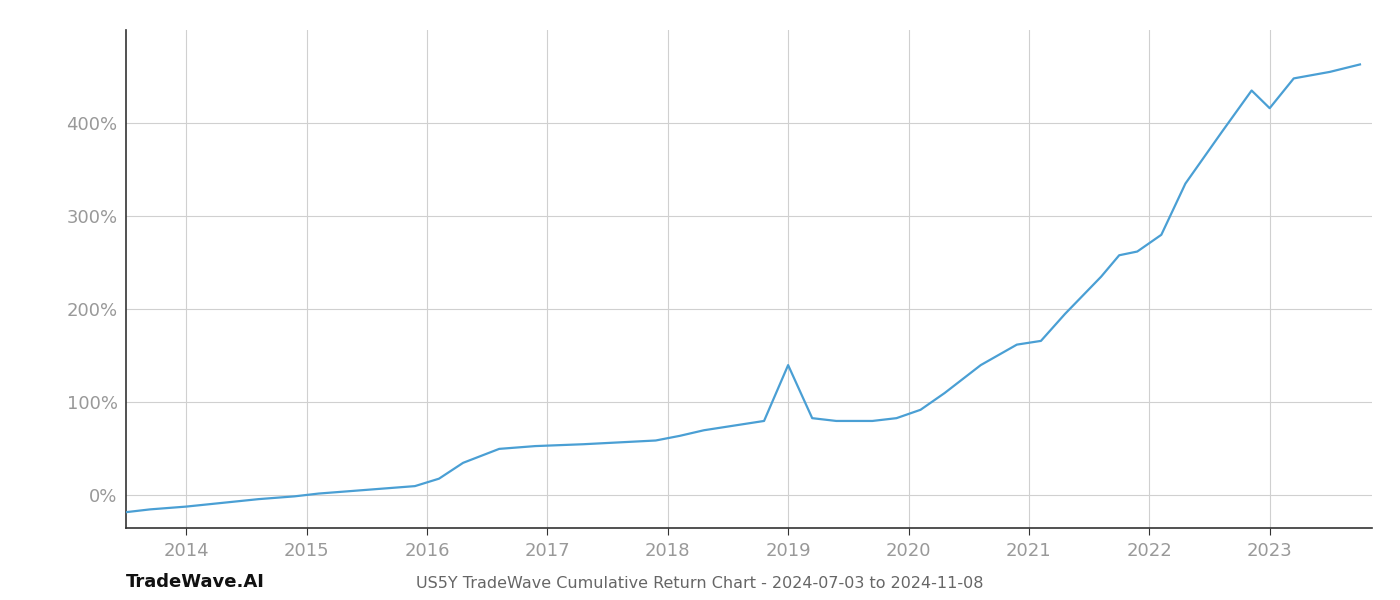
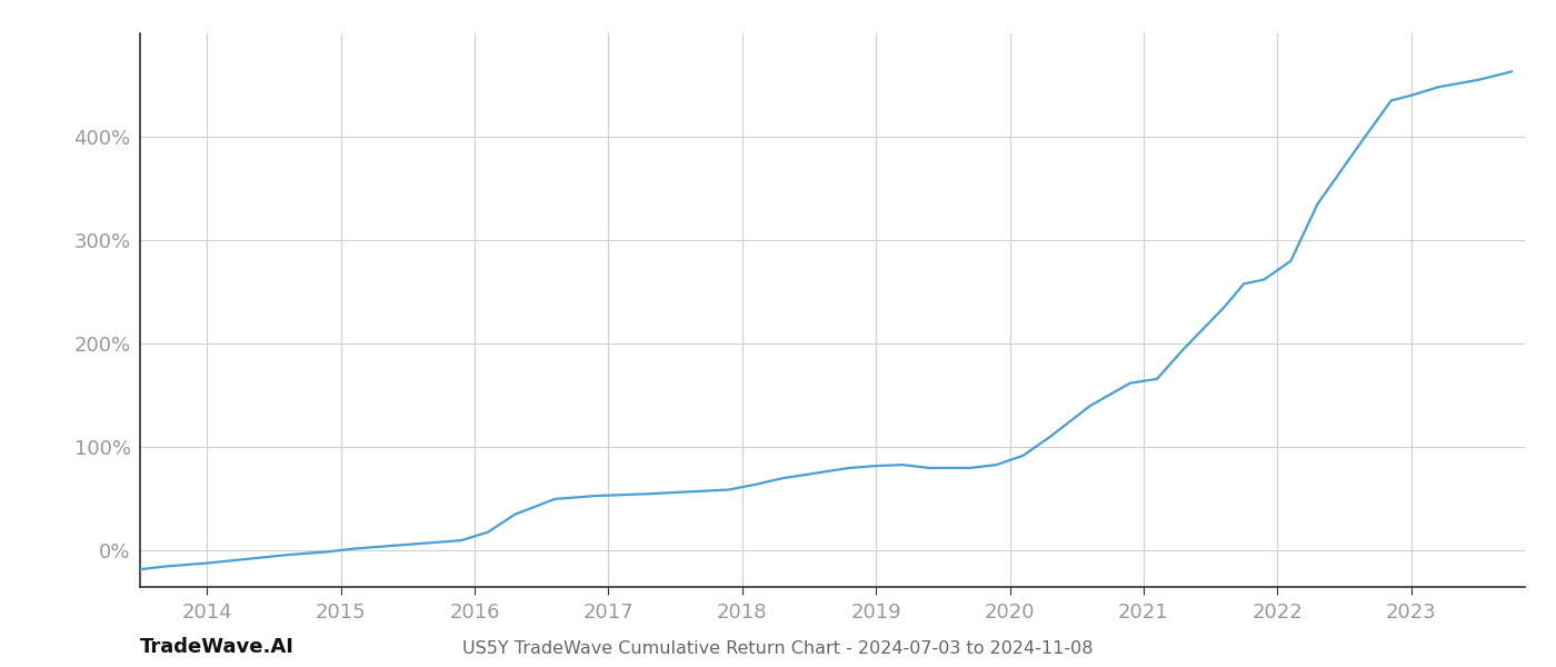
2019: 140% -> 82%
2023: 416% -> 440%
